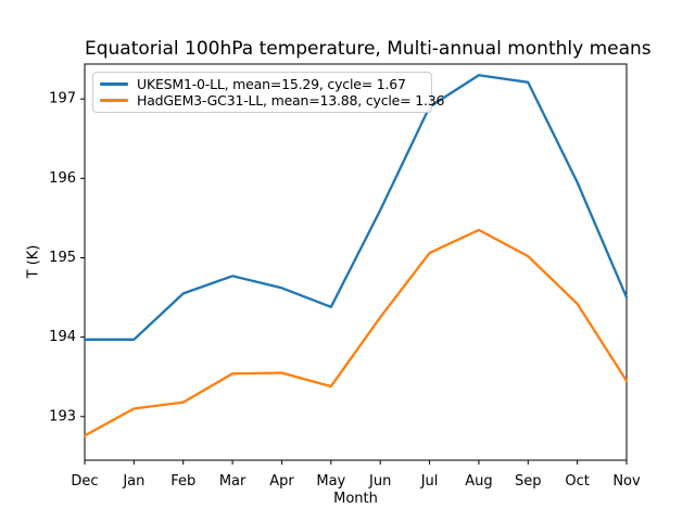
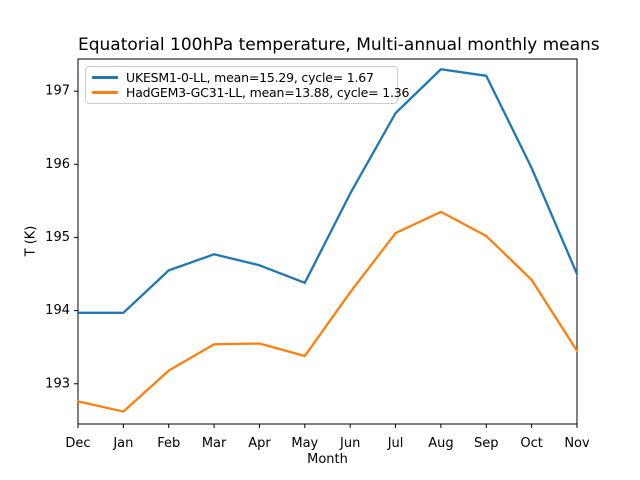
HadGEM3-GC31-LL, mean=13.88, cycle= 1.36/Jan: 193.1 -> 192.6
UKESM1-0-LL, mean=15.29, cycle= 1.67/Jul: 196.9 -> 196.7
